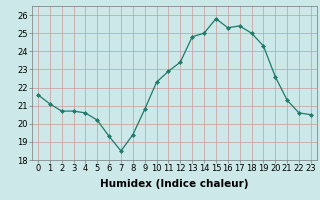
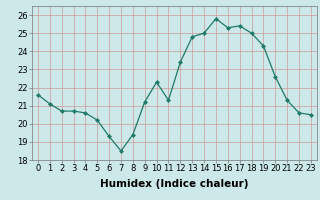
9: 20.8 -> 21.2
11: 22.9 -> 21.3
